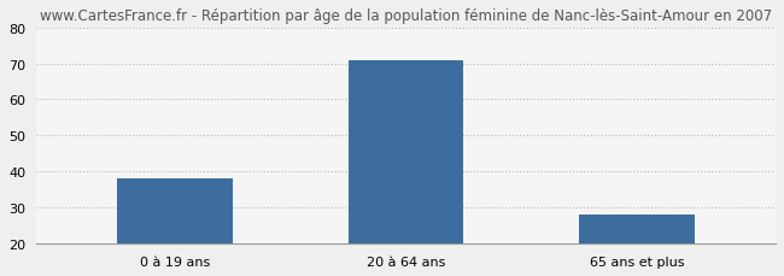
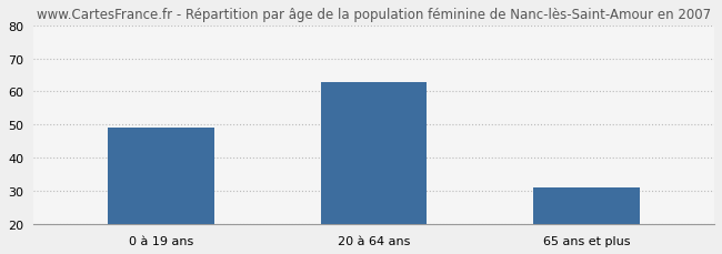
0 à 19 ans: 38 -> 49
20 à 64 ans: 71 -> 63
65 ans et plus: 28 -> 31
